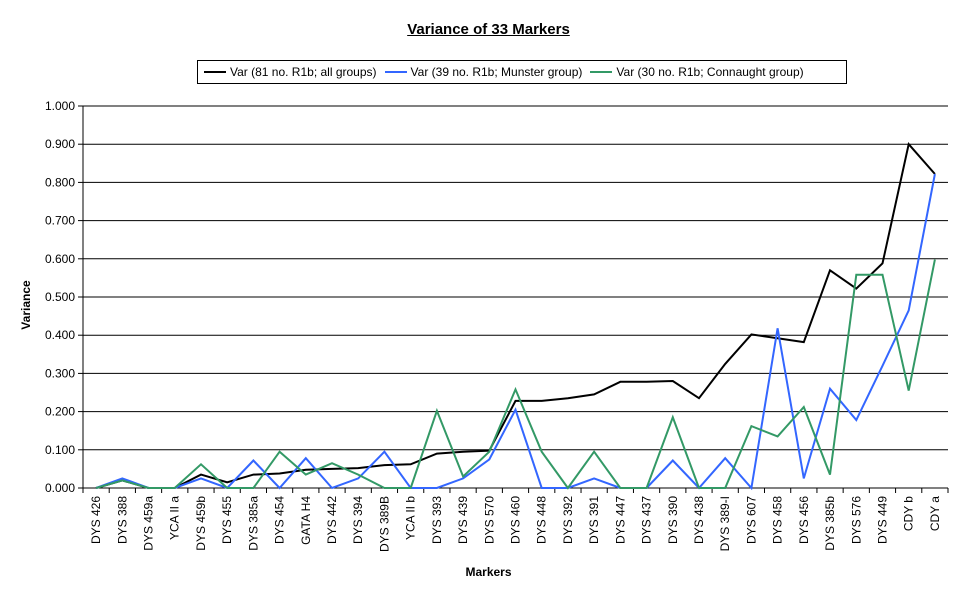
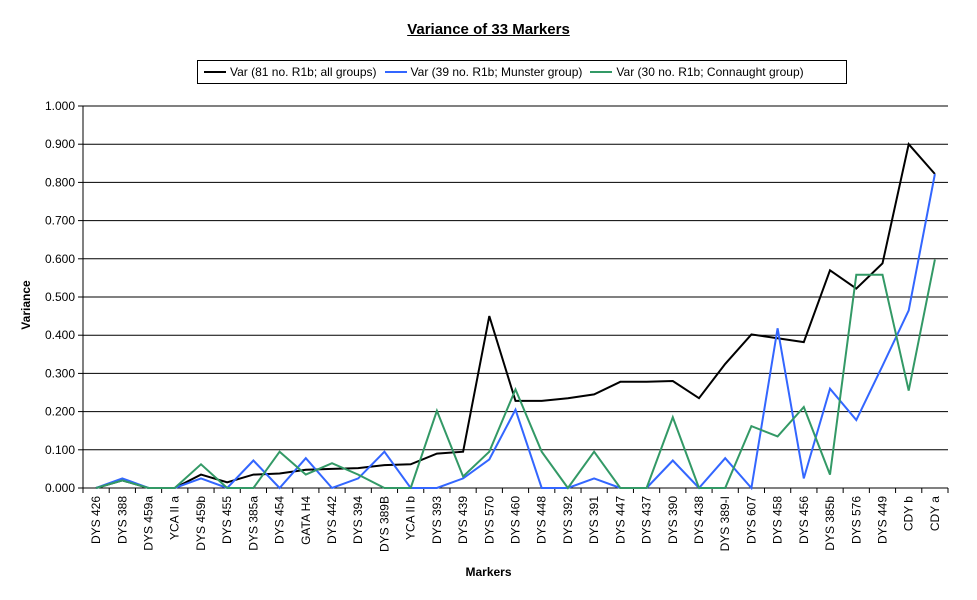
Var (81 no. R1b; all groups)/DYS 570: 0.10 -> 0.45
